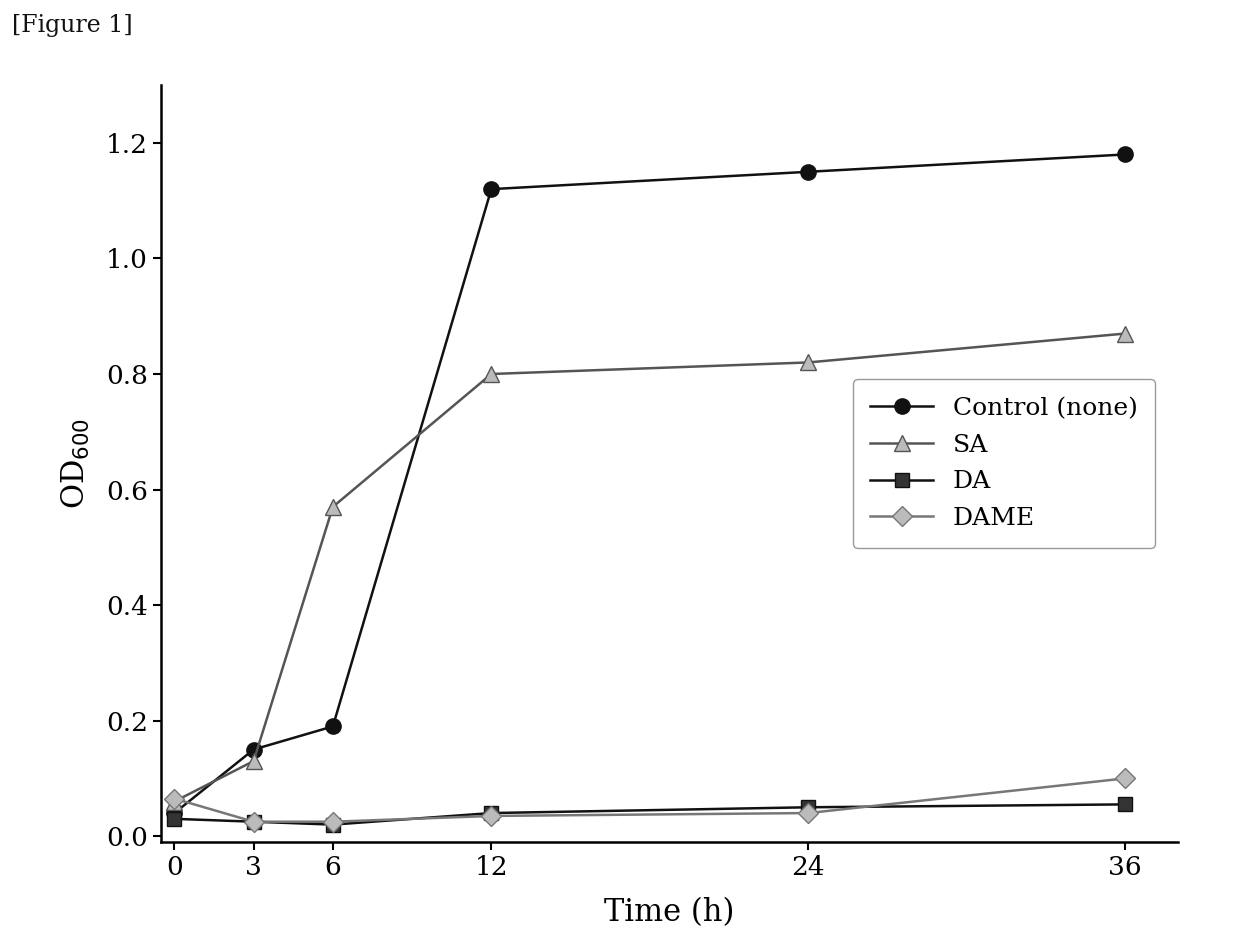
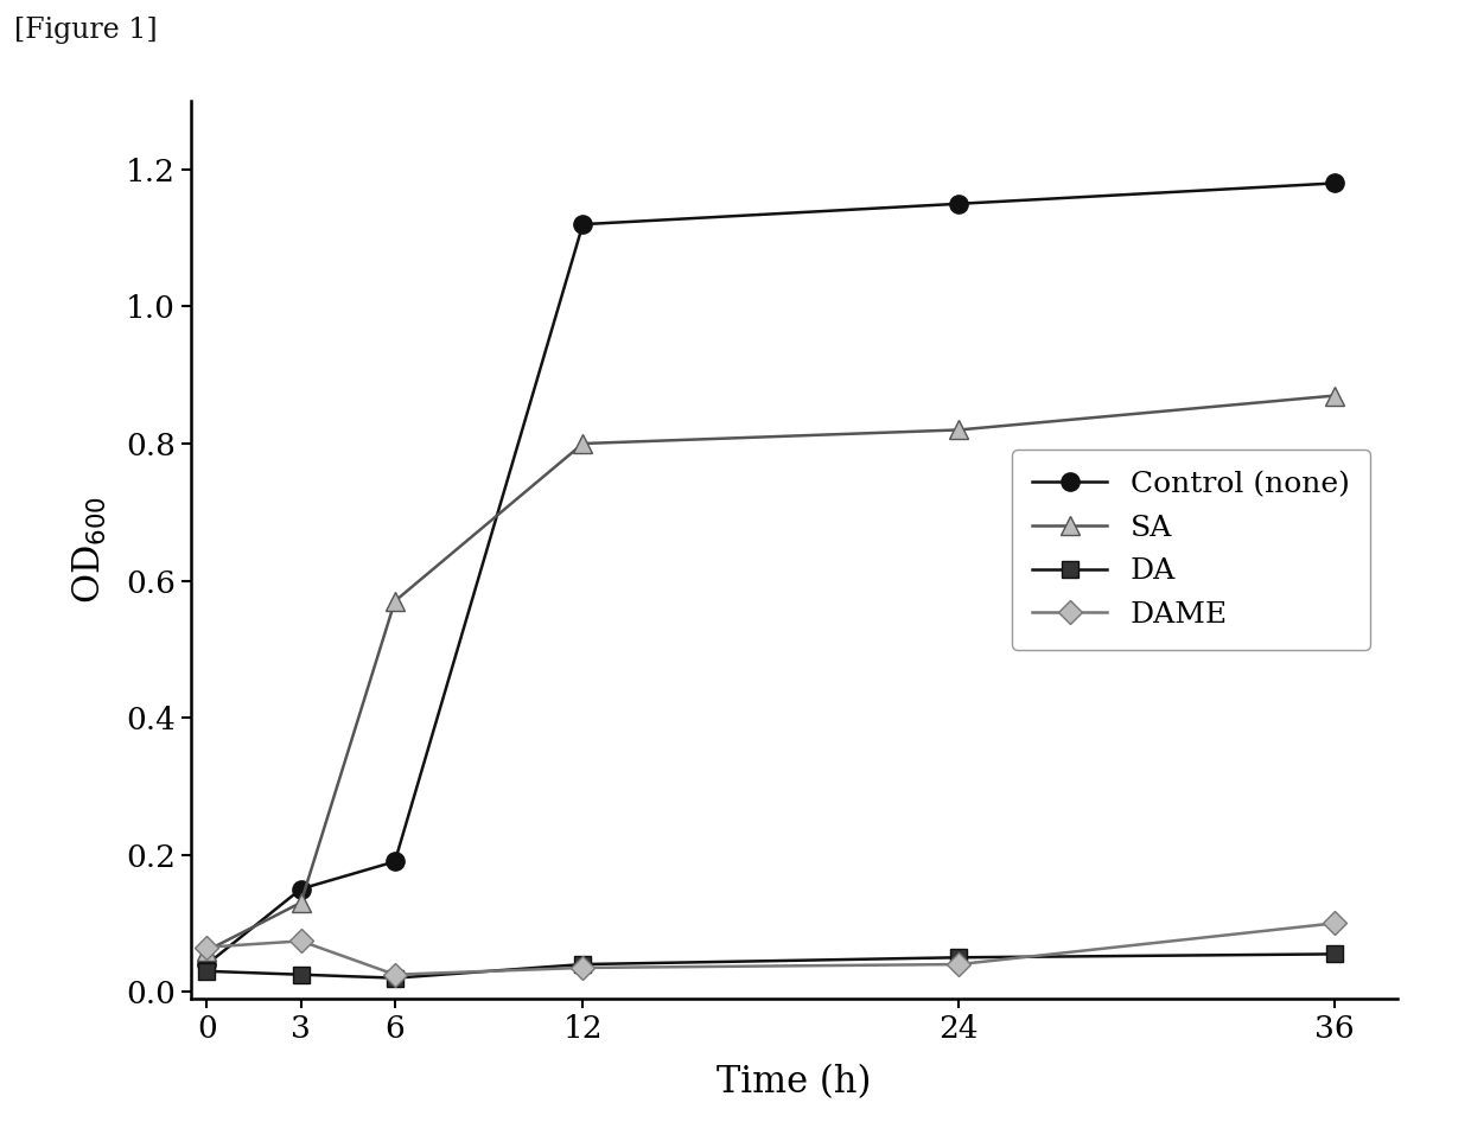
DAME/3: 0.025 -> 0.074
